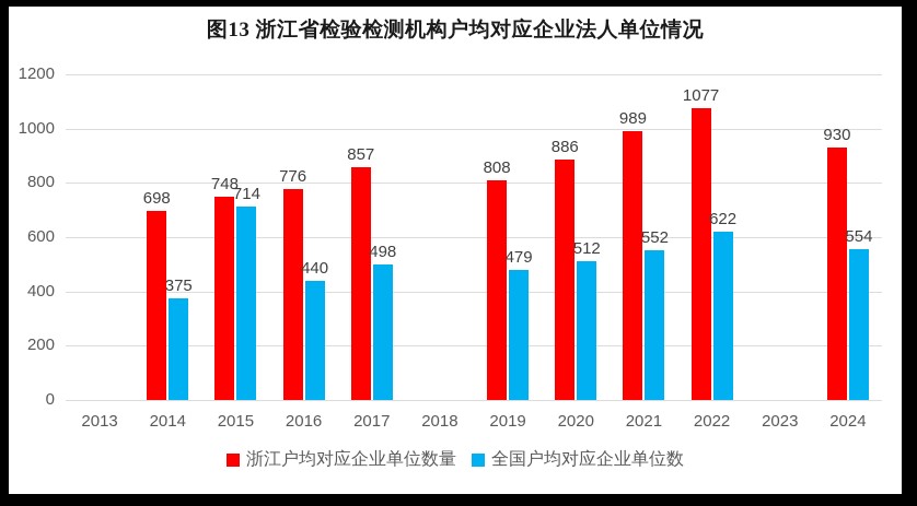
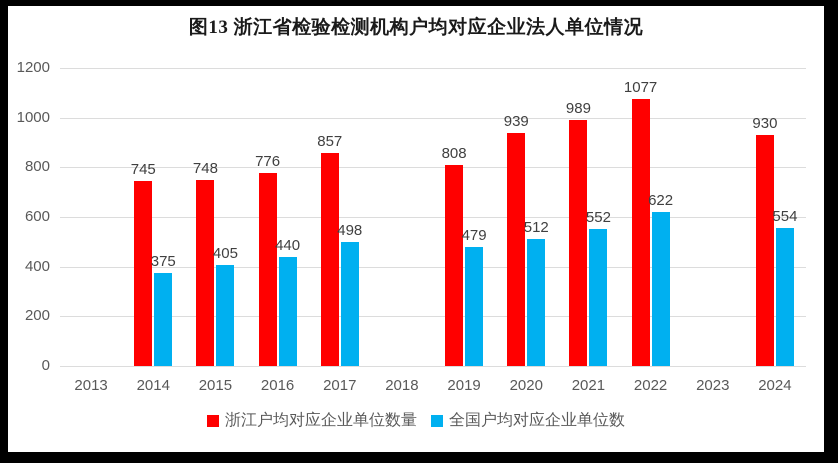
浙江户均对应企业单位数量/2014: 698 -> 745
全国户均对应企业单位数/2015: 714 -> 405
浙江户均对应企业单位数量/2020: 886 -> 939
